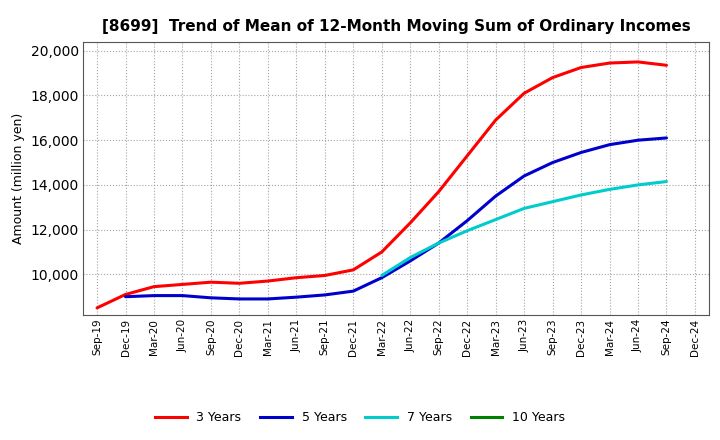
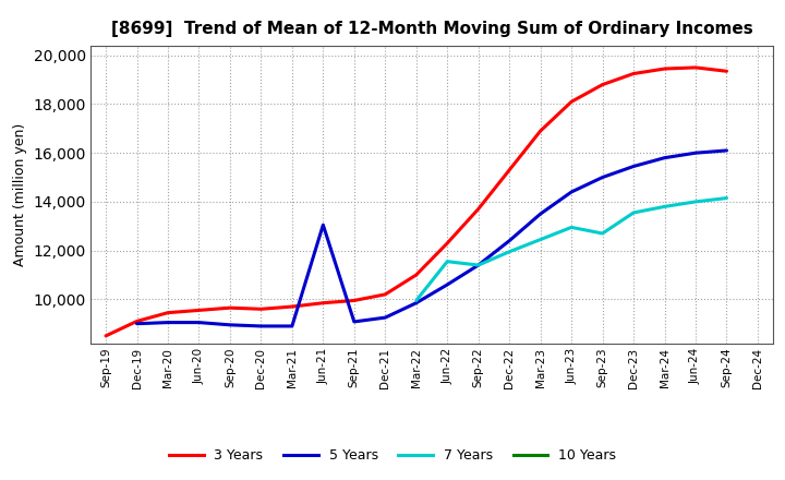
5 Years/Jun-21: 8,980 -> 13,050
7 Years/Jun-22: 10,750 -> 11,550
7 Years/Sep-23: 13,250 -> 12,700
